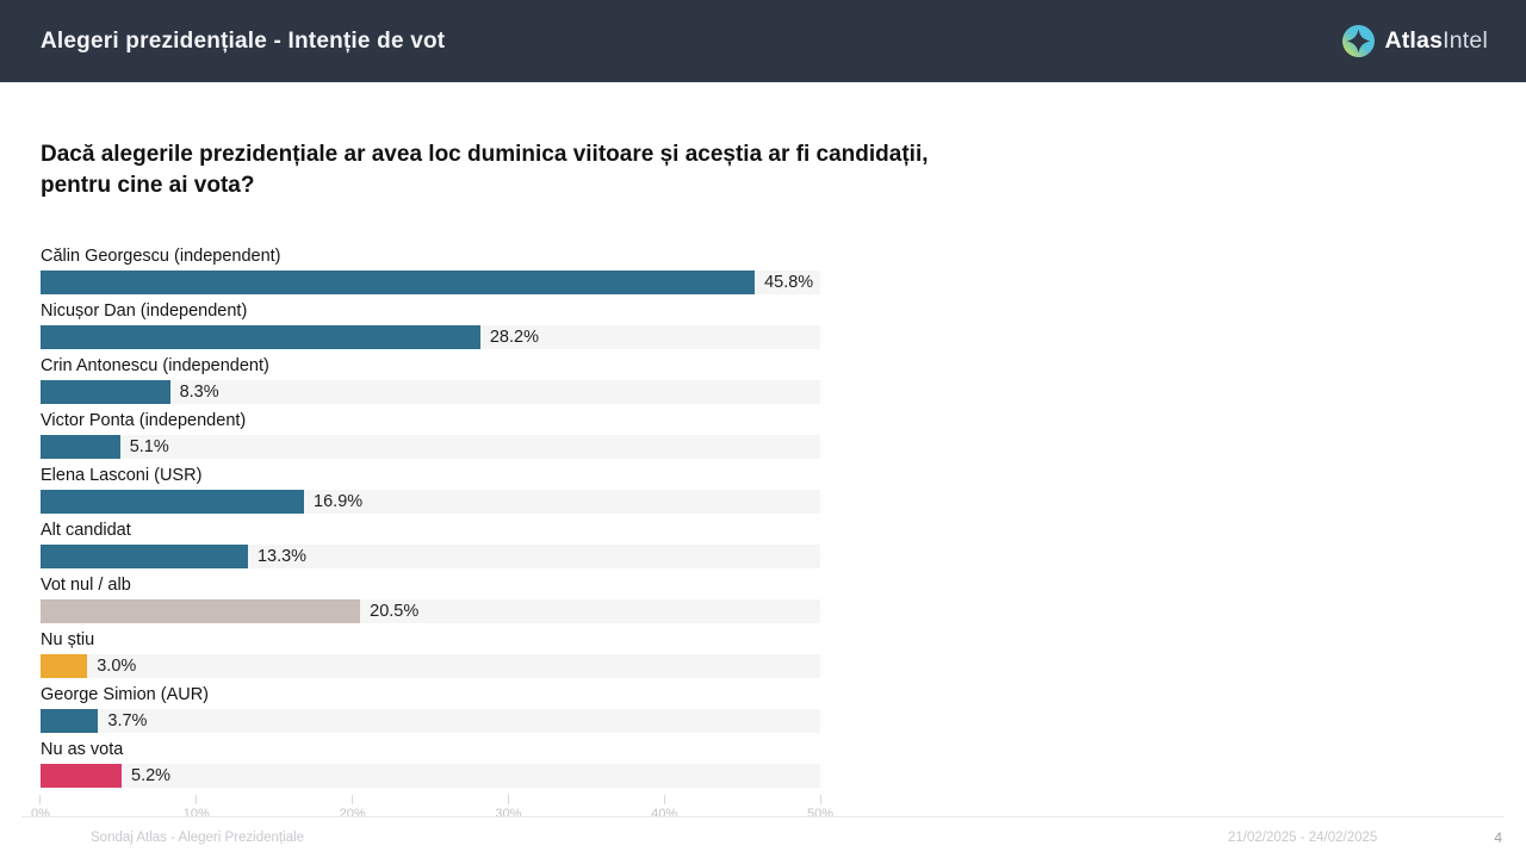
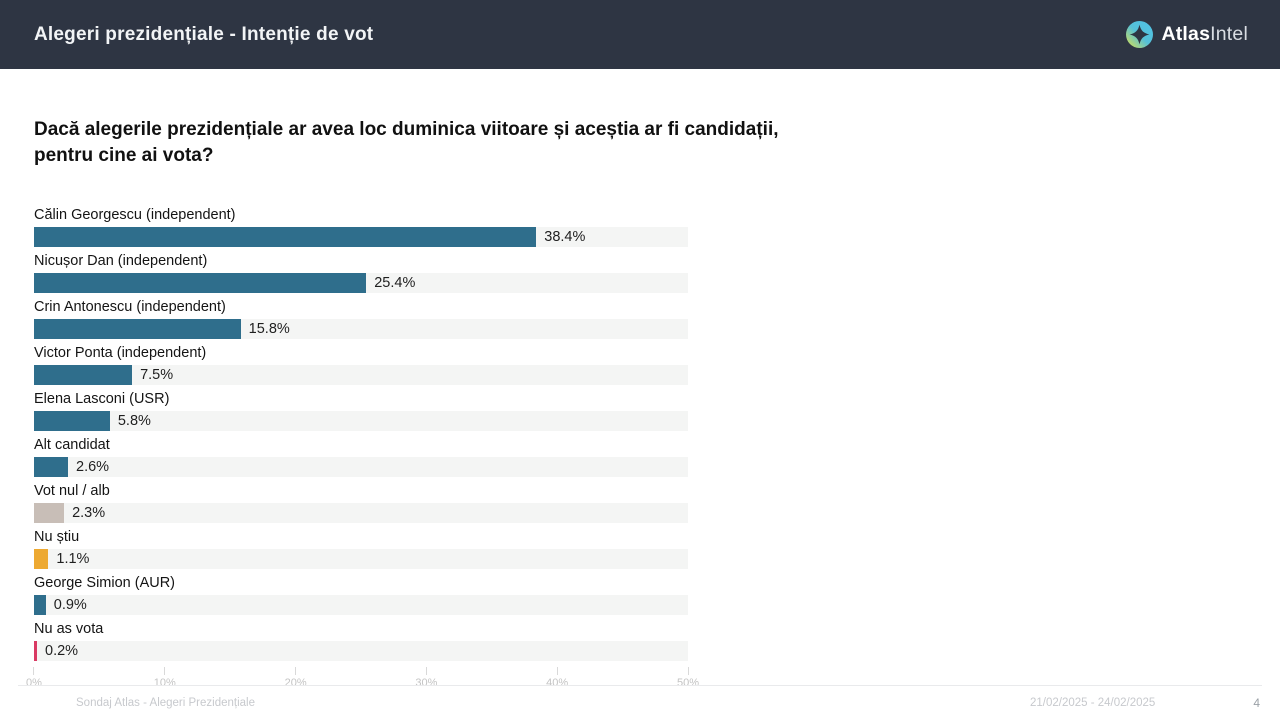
Călin Georgescu (independent): 45.8% -> 38.4%
Nicușor Dan (independent): 28.2% -> 25.4%
Crin Antonescu (independent): 8.3% -> 15.8%
Victor Ponta (independent): 5.1% -> 7.5%
Elena Lasconi (USR): 16.9% -> 5.8%
Alt candidat: 13.3% -> 2.6%
Vot nul / alb: 20.5% -> 2.3%
Nu știu: 3.0% -> 1.1%
George Simion (AUR): 3.7% -> 0.9%
Nu as vota: 5.2% -> 0.2%
